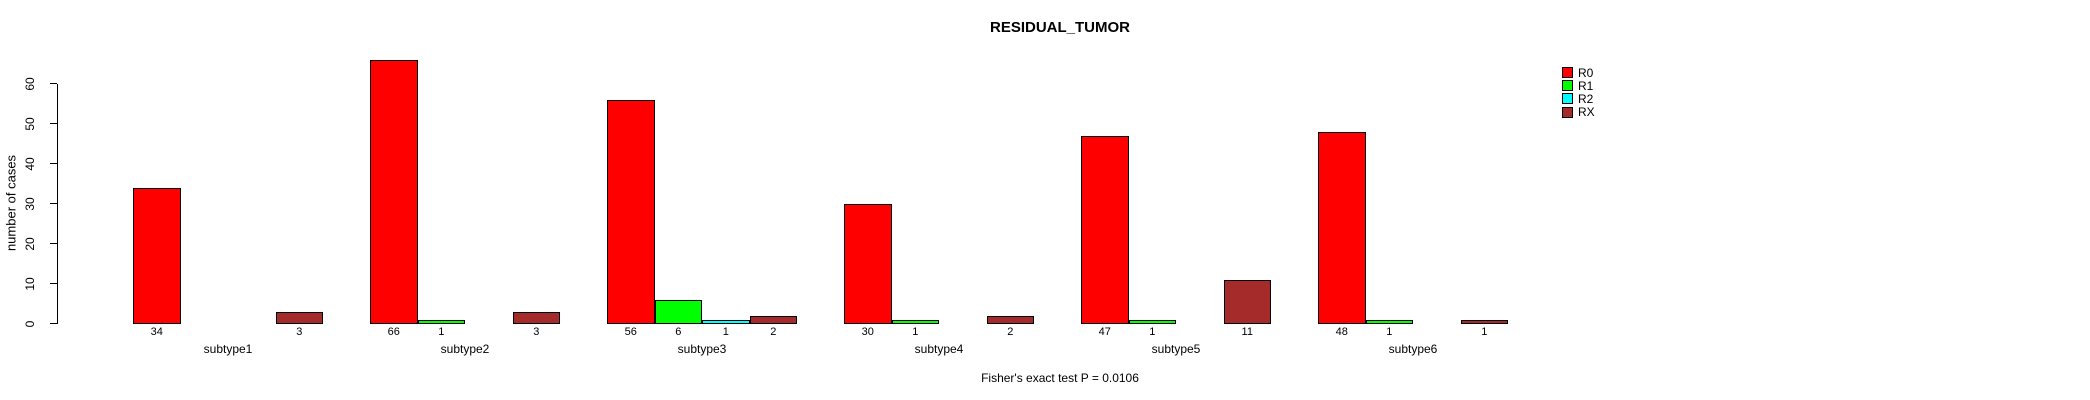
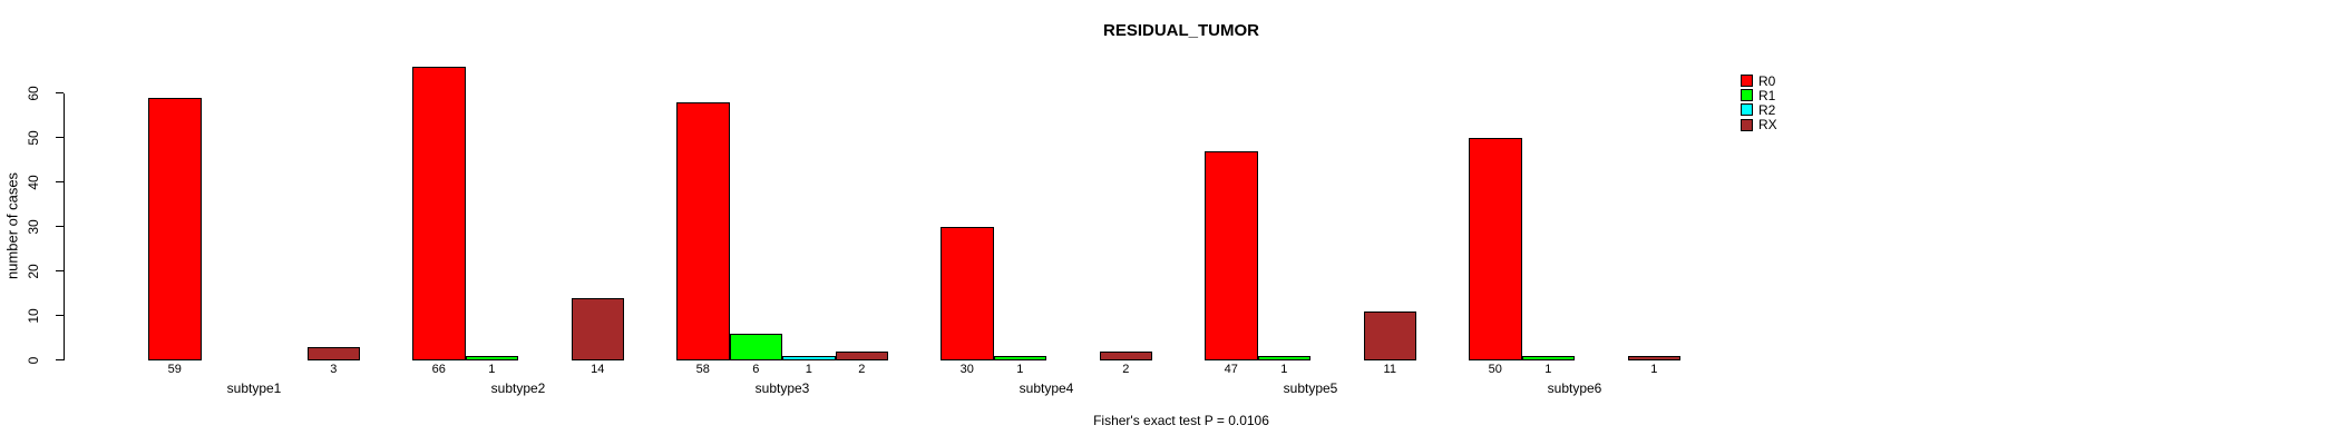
R0/subtype1: 34 -> 59
RX/subtype2: 3 -> 14
R0/subtype3: 56 -> 58
R0/subtype6: 48 -> 50
